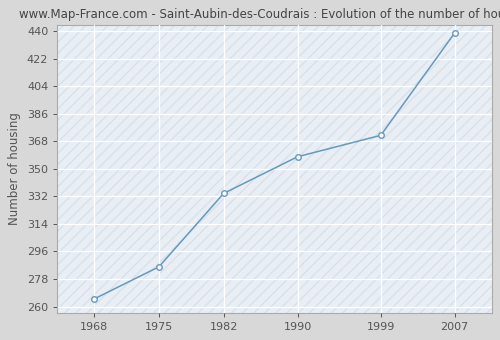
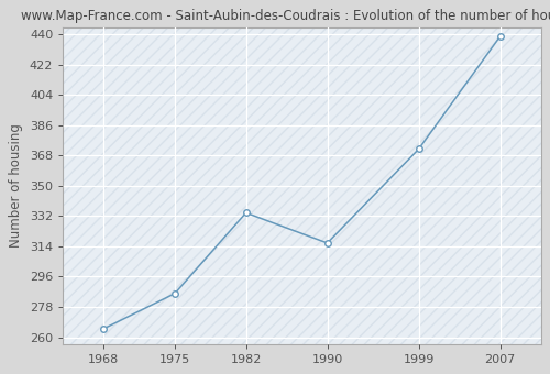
1990: 358 -> 316
